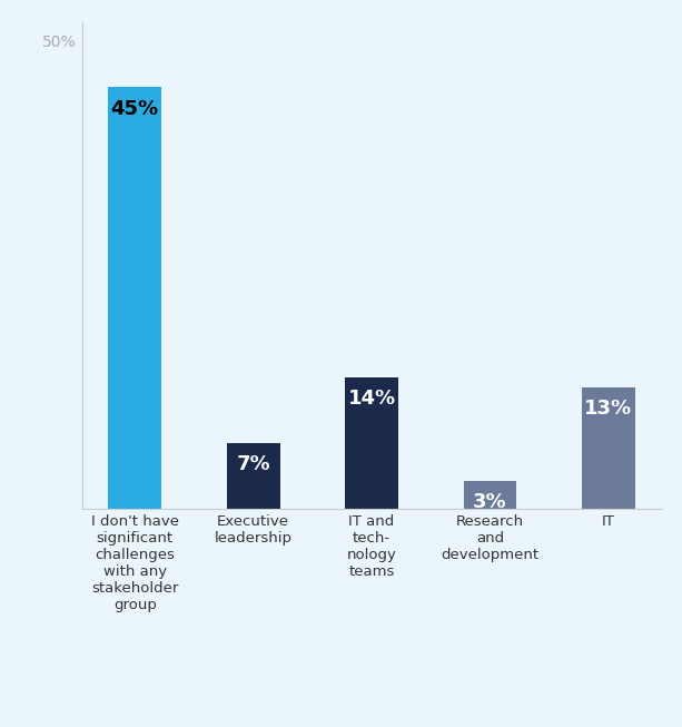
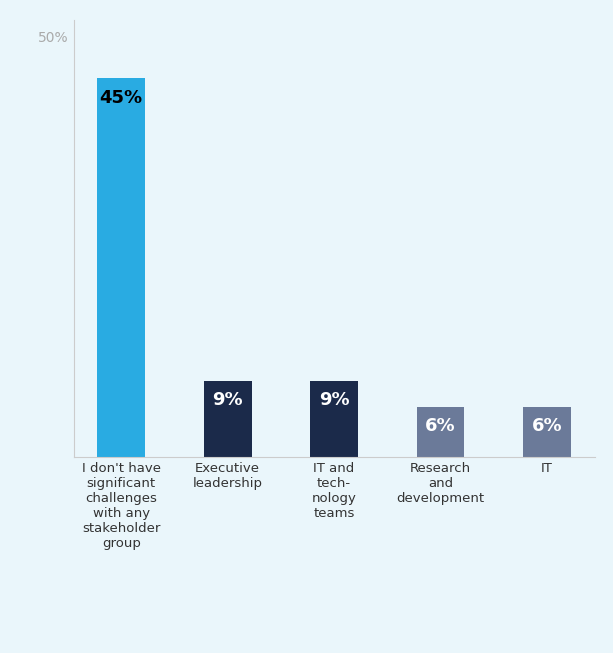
Executive leadership: 7% -> 9%
IT and tech- nology teams: 14% -> 9%
Research and development: 3% -> 6%
IT: 13% -> 6%
